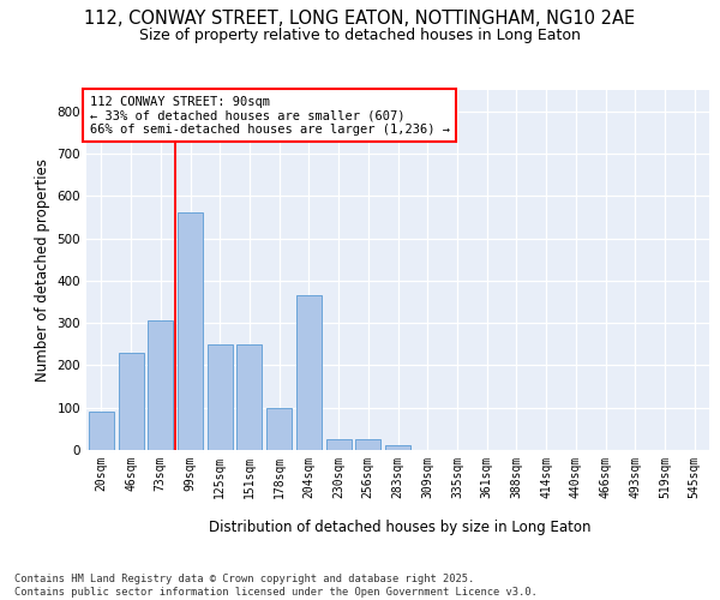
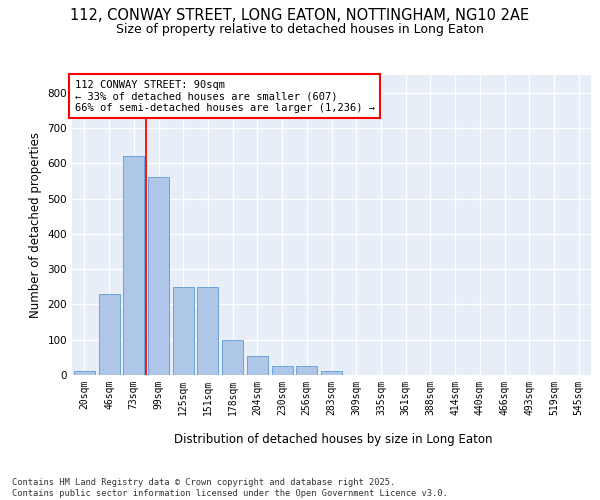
20sqm: 90 -> 10
73sqm: 305 -> 620
204sqm: 365 -> 55
